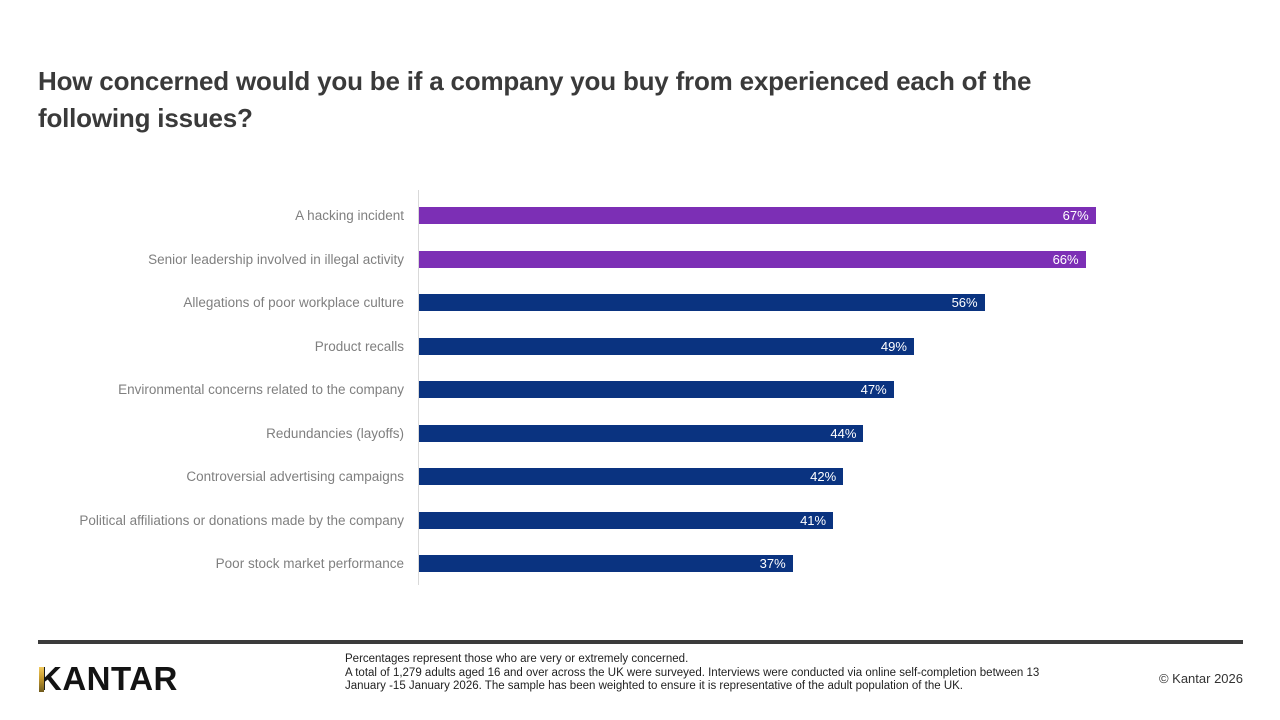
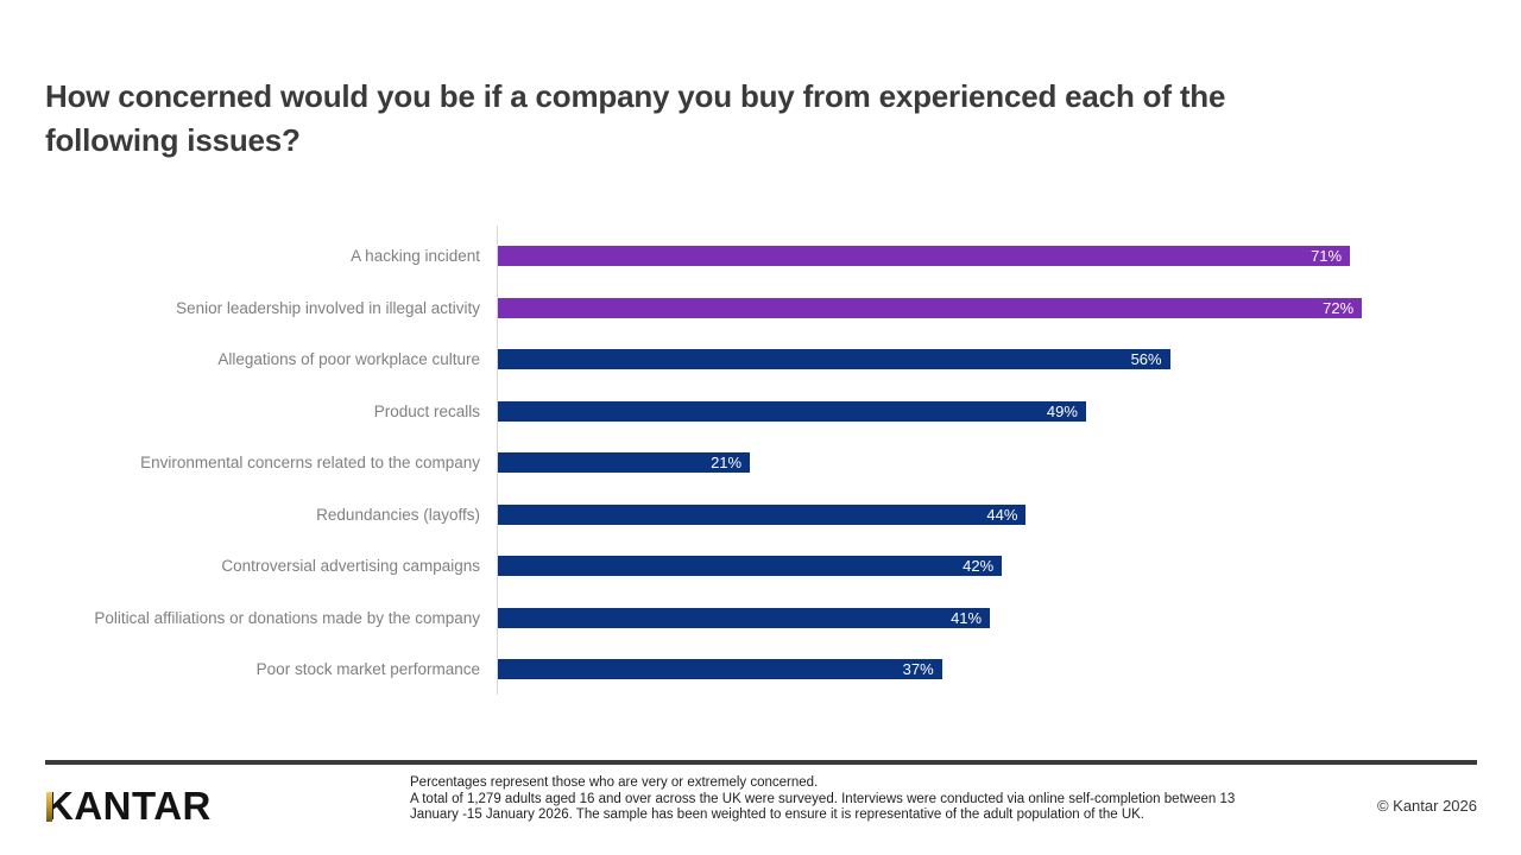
A hacking incident: 67% -> 71%
Senior leadership involved in illegal activity: 66% -> 72%
Environmental concerns related to the company: 47% -> 21%
